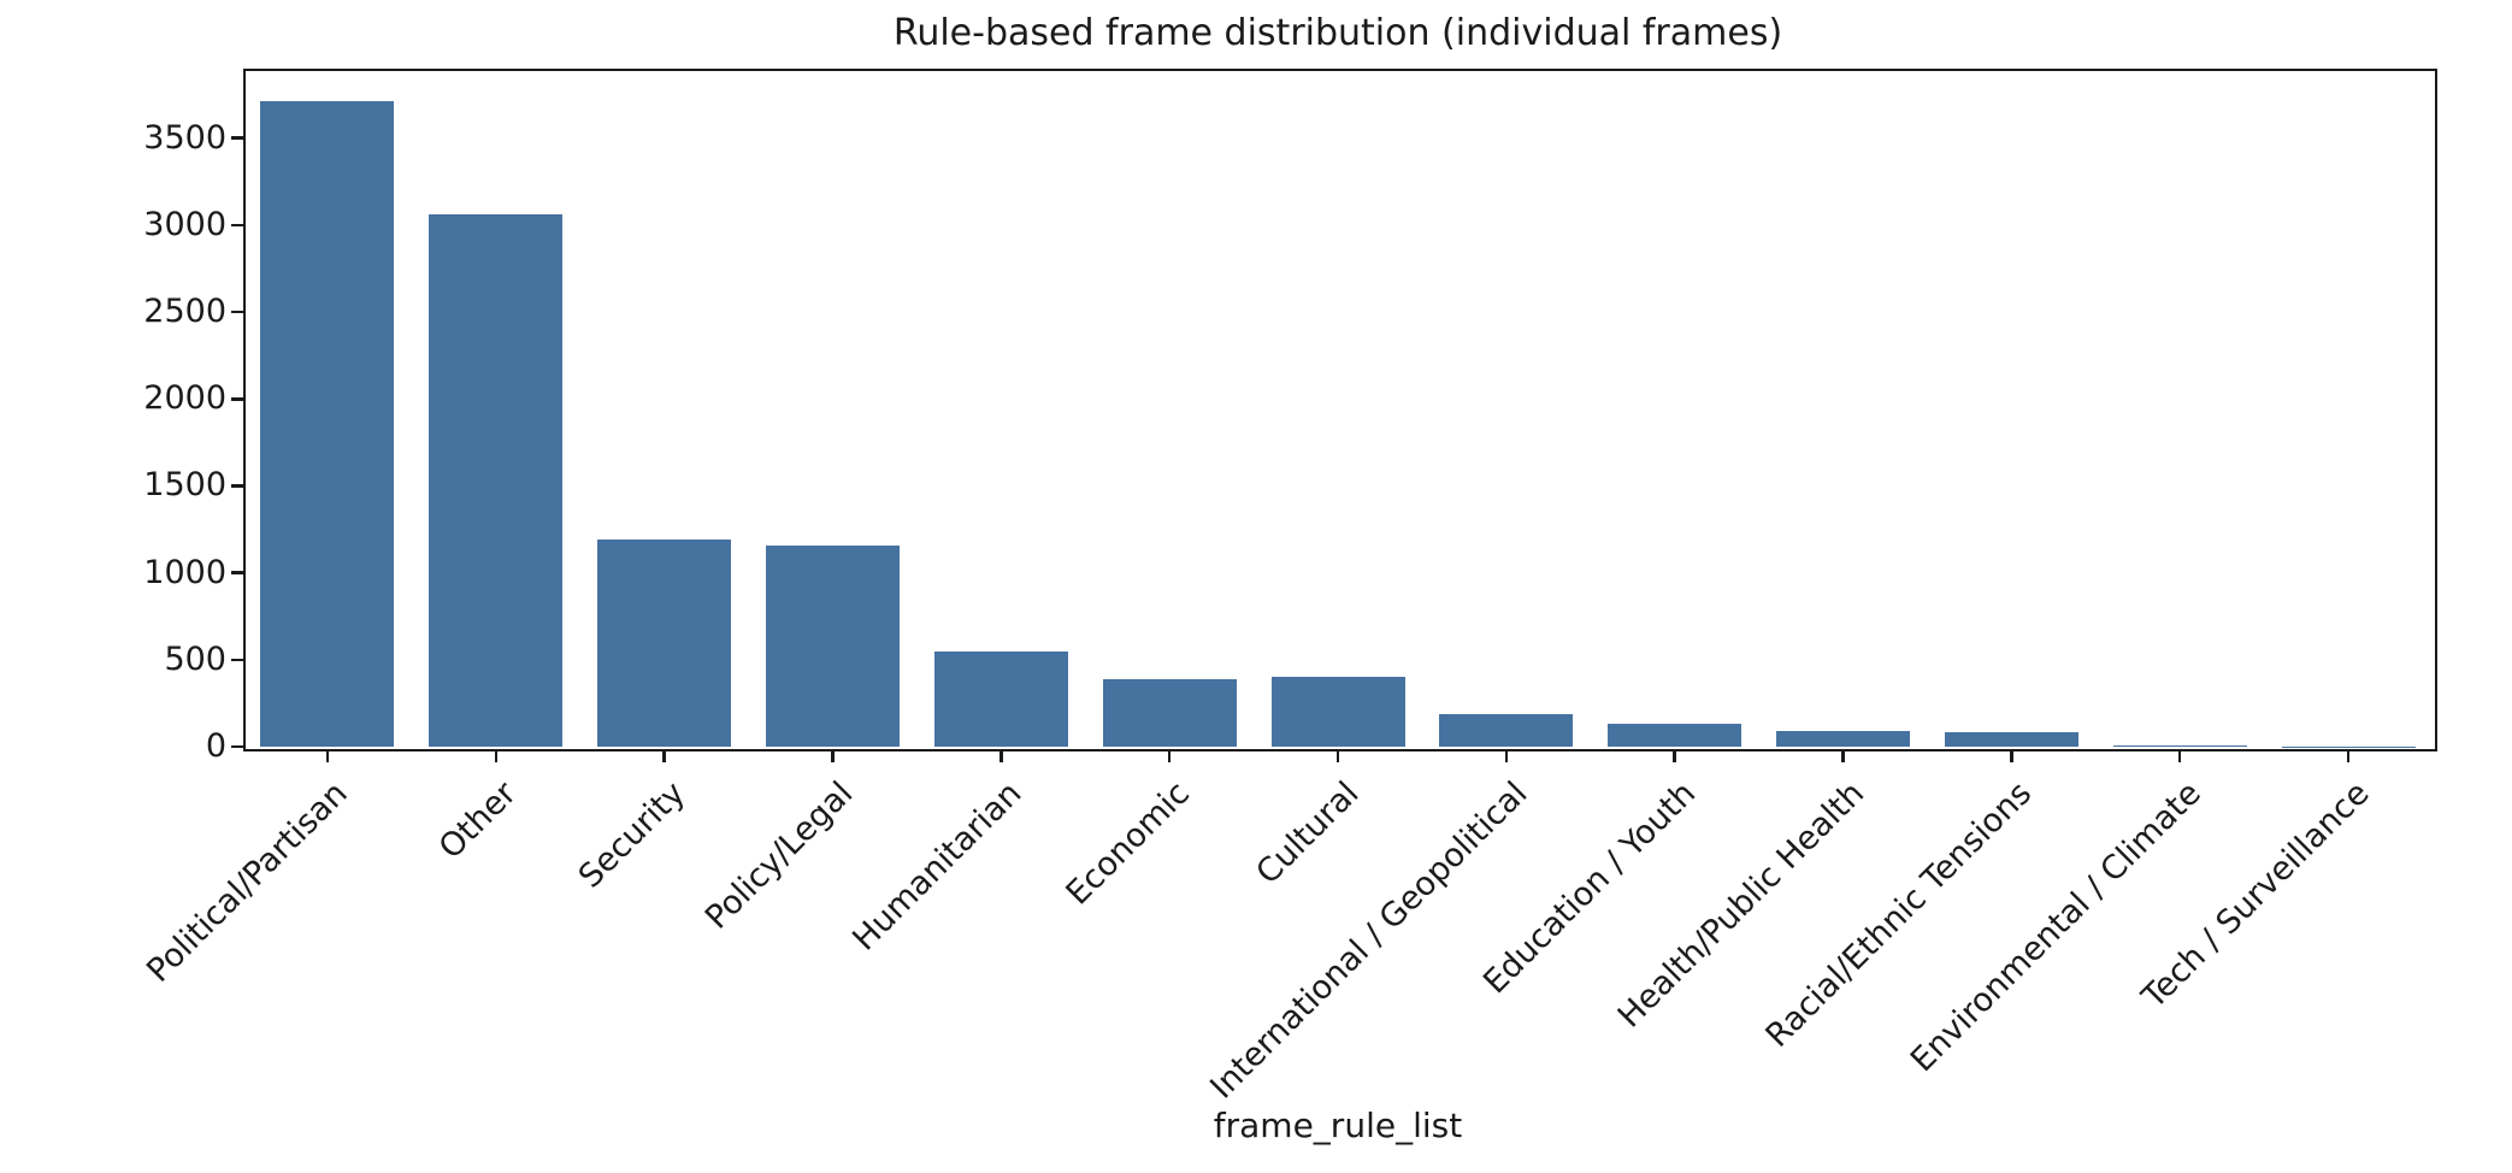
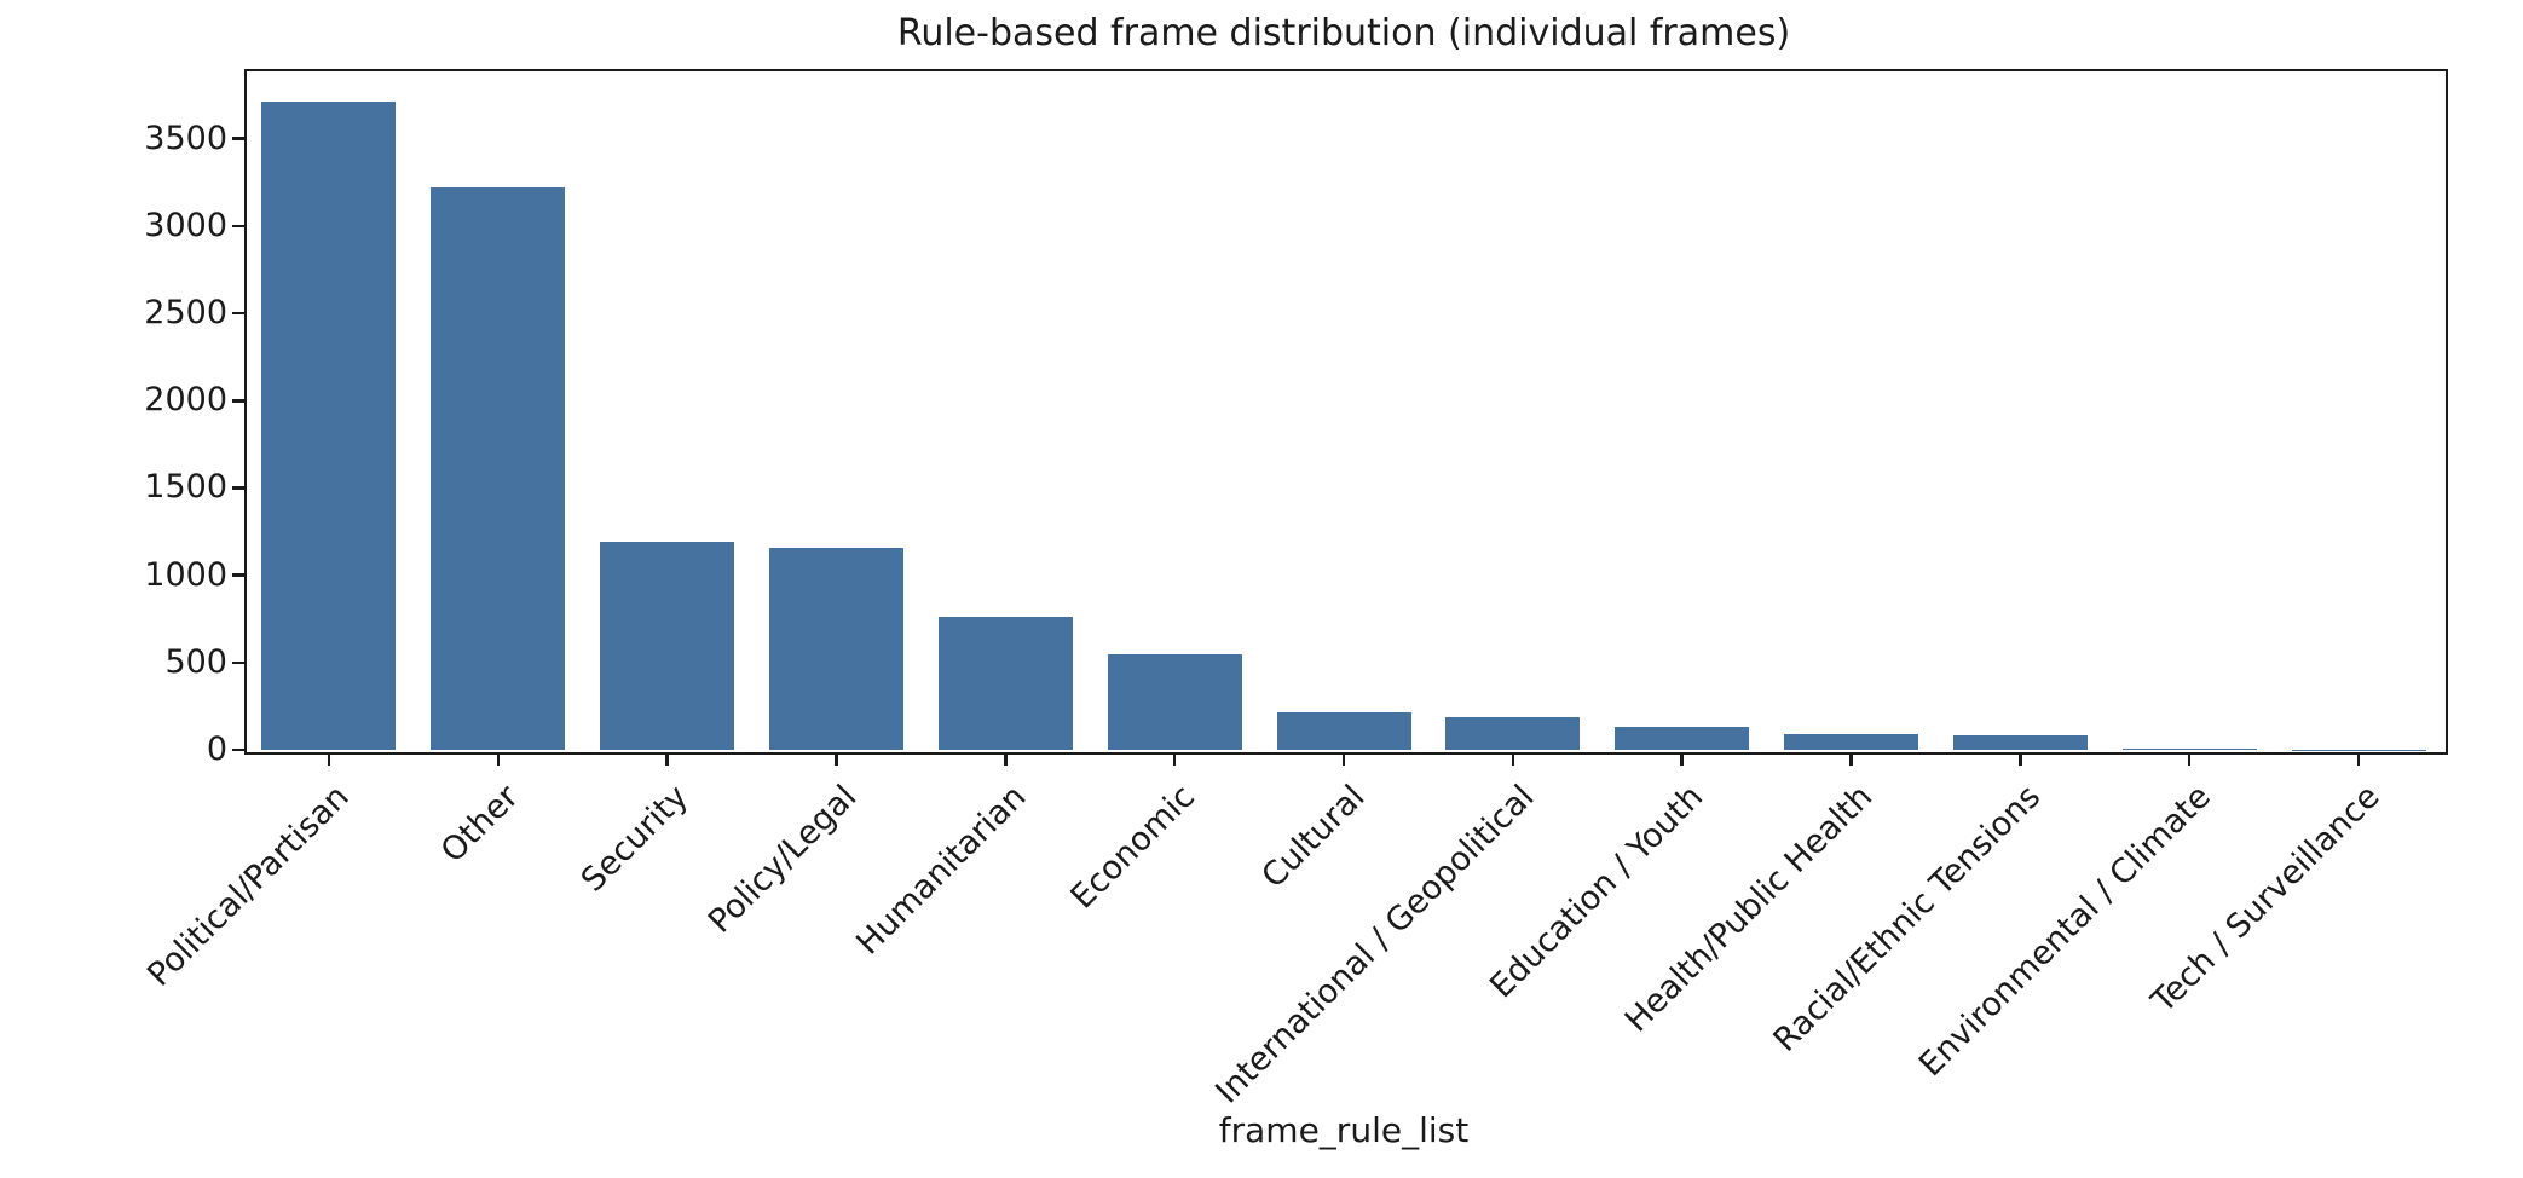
Other: 3060 -> 3220
Humanitarian: 550 -> 760
Economic: 390 -> 540
Cultural: 400 -> 220
